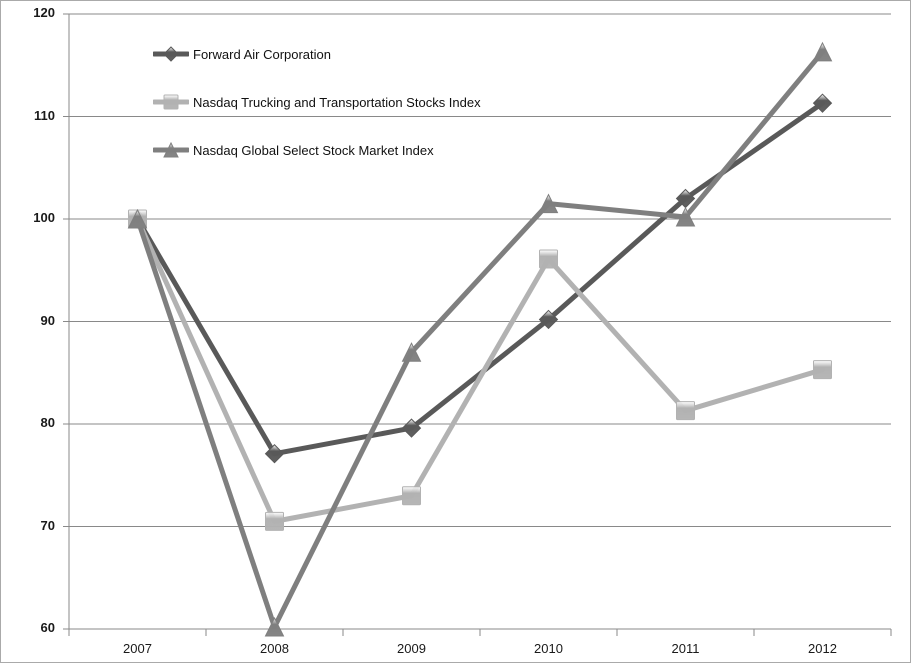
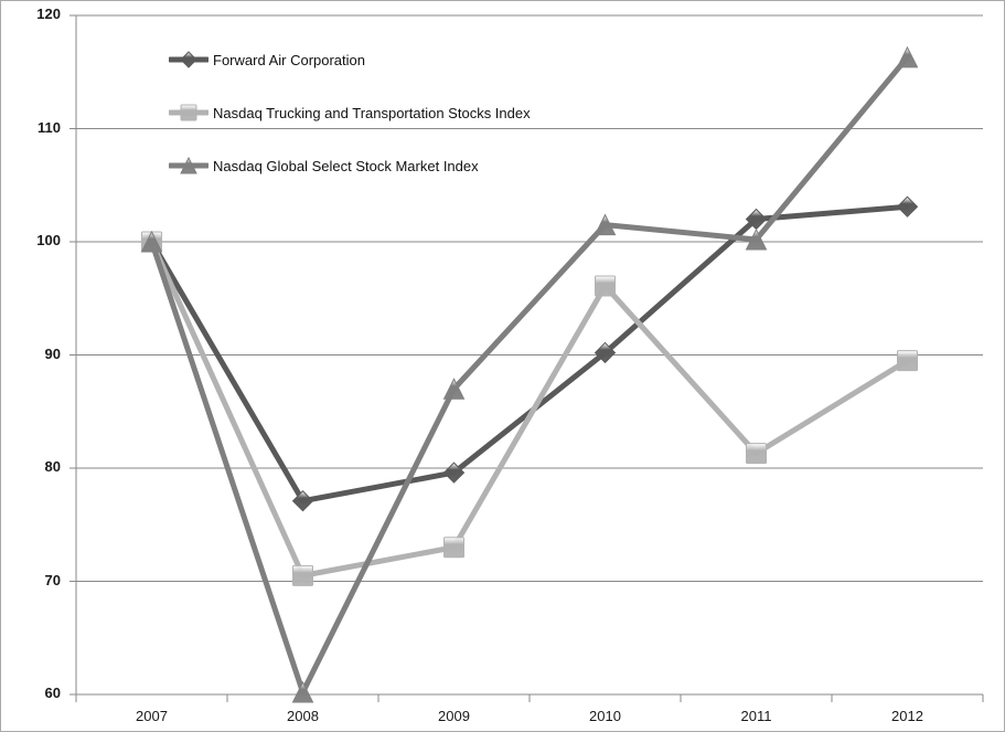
Forward Air Corporation/2012: 111.3 -> 103.1
Nasdaq Trucking and Transportation Stocks Index/2012: 85.3 -> 89.5
